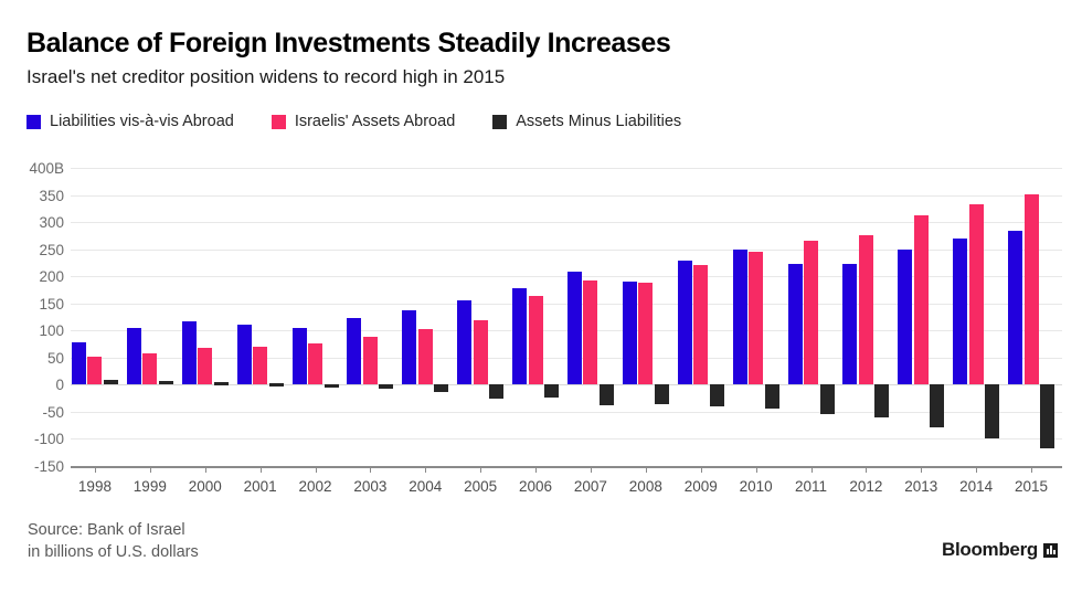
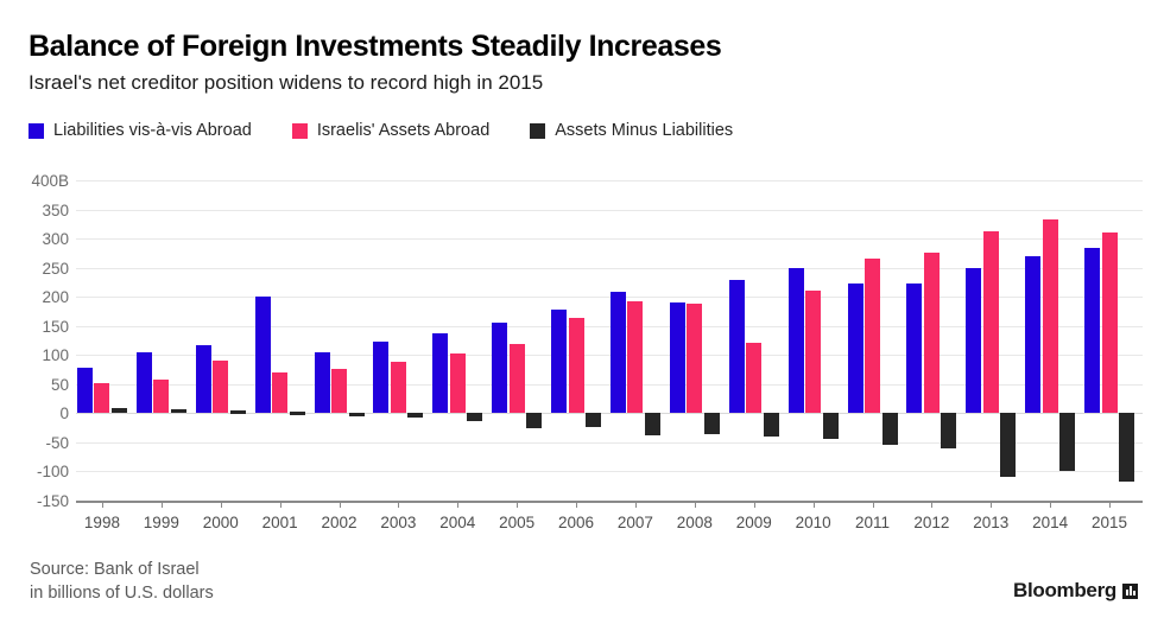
Israelis' Assets Abroad/2000: 70B -> 90B
Liabilities vis-à-vis Abroad/2001: 110B -> 200B
Israelis' Assets Abroad/2009: 220B -> 120B
Israelis' Assets Abroad/2010: 250B -> 210B
Assets Minus Liabilities/2013: -80B -> -110B
Israelis' Assets Abroad/2015: 350B -> 310B
